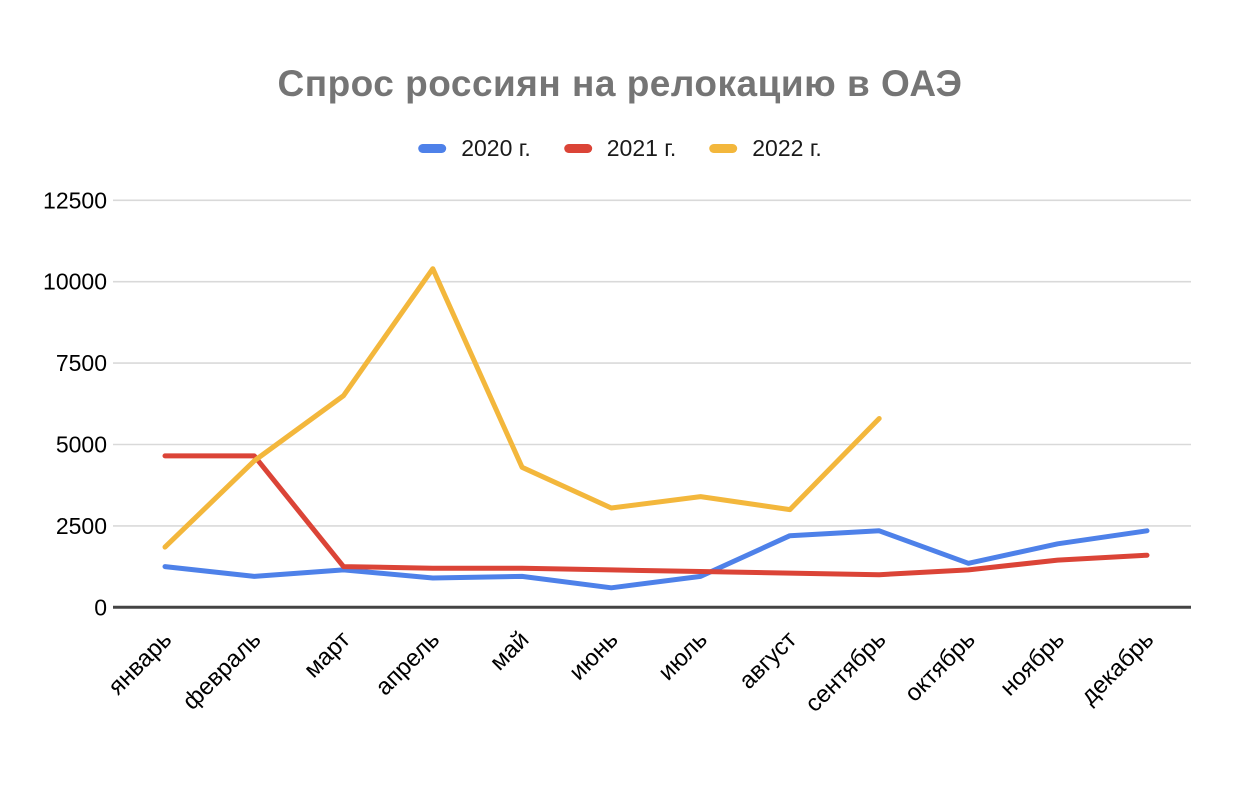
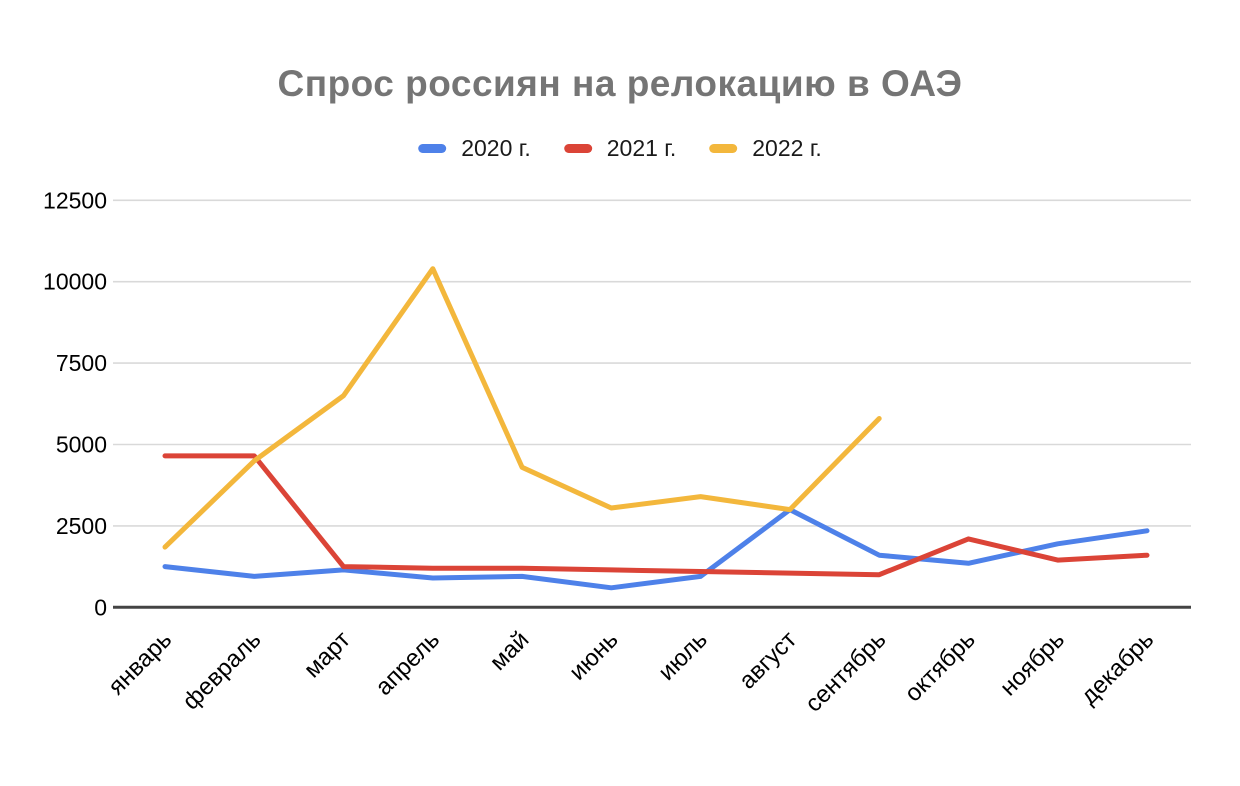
2020 г./август: 2200 -> 3000
2020 г./сентябрь: 2400 -> 1600
2021 г./октябрь: 1200 -> 2100
